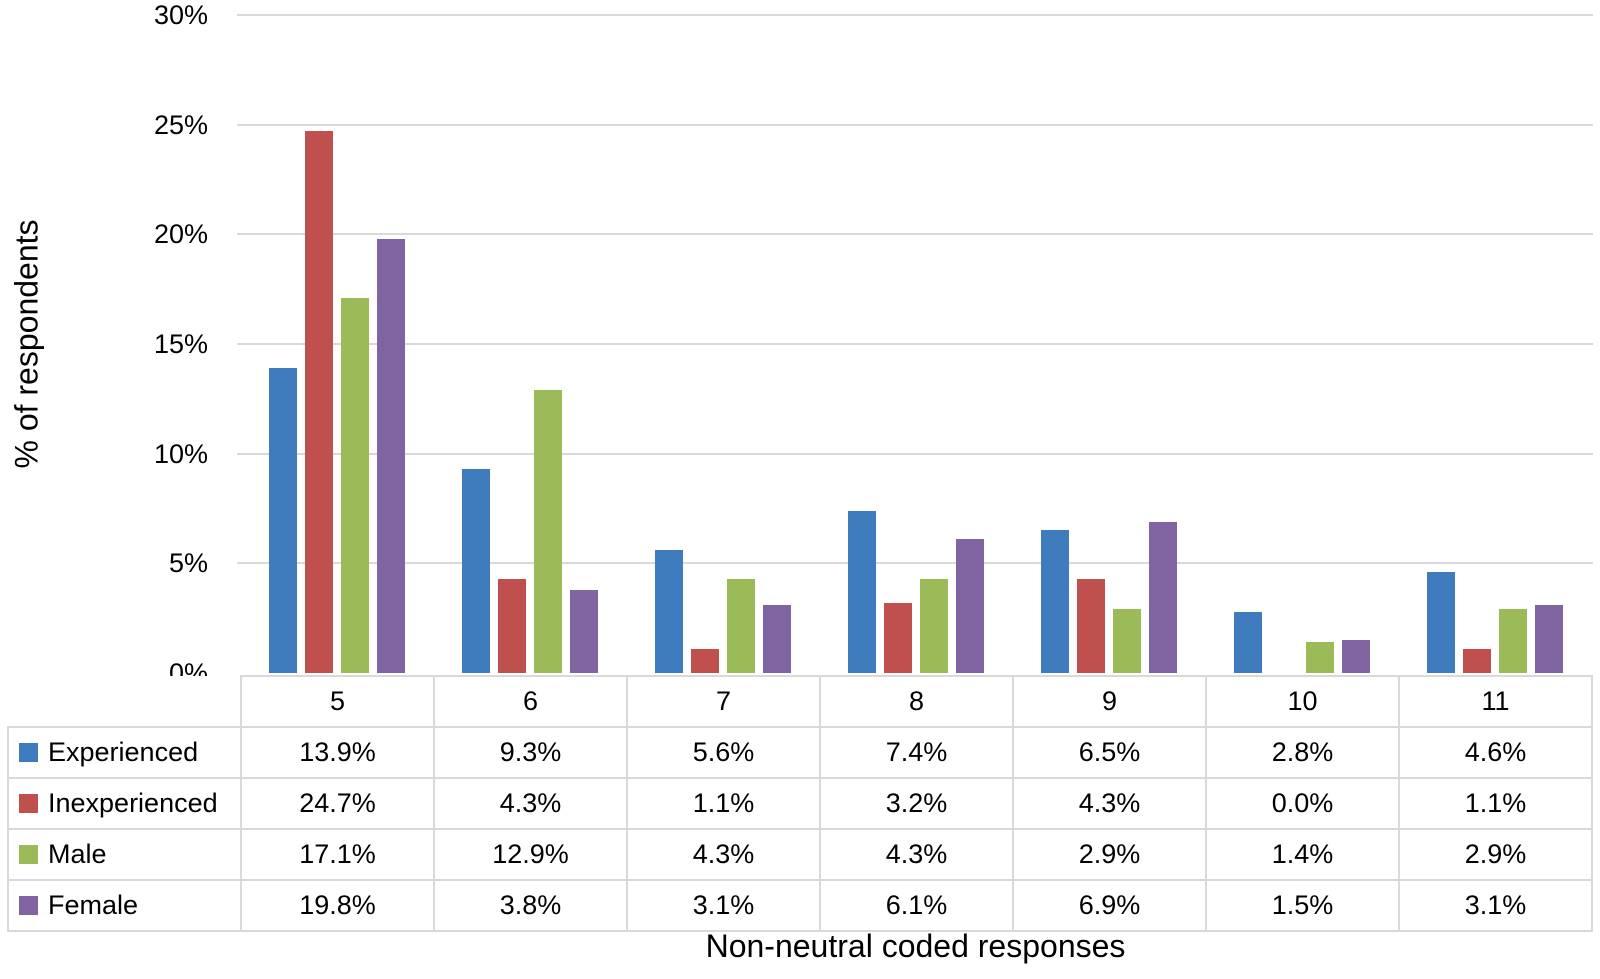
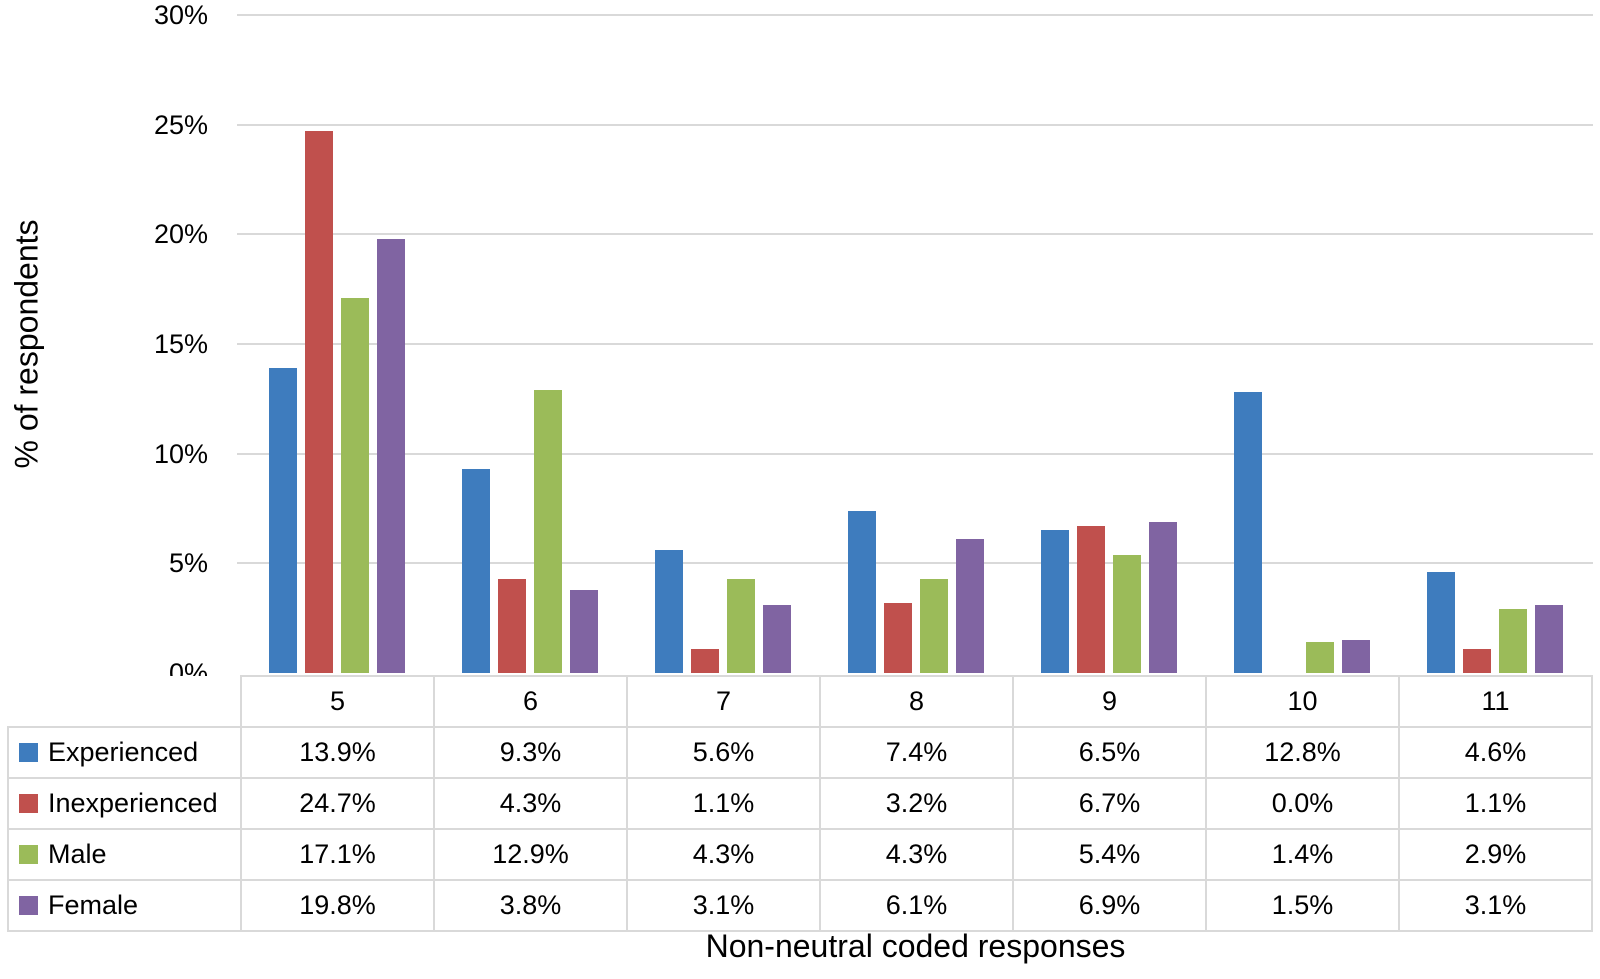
Inexperienced/9: 4.3% -> 6.7%
Male/9: 2.9% -> 5.4%
Experienced/10: 2.8% -> 12.8%
